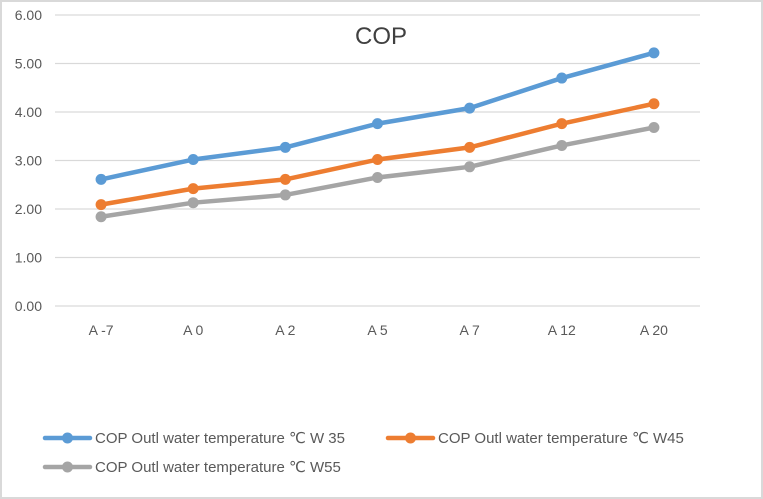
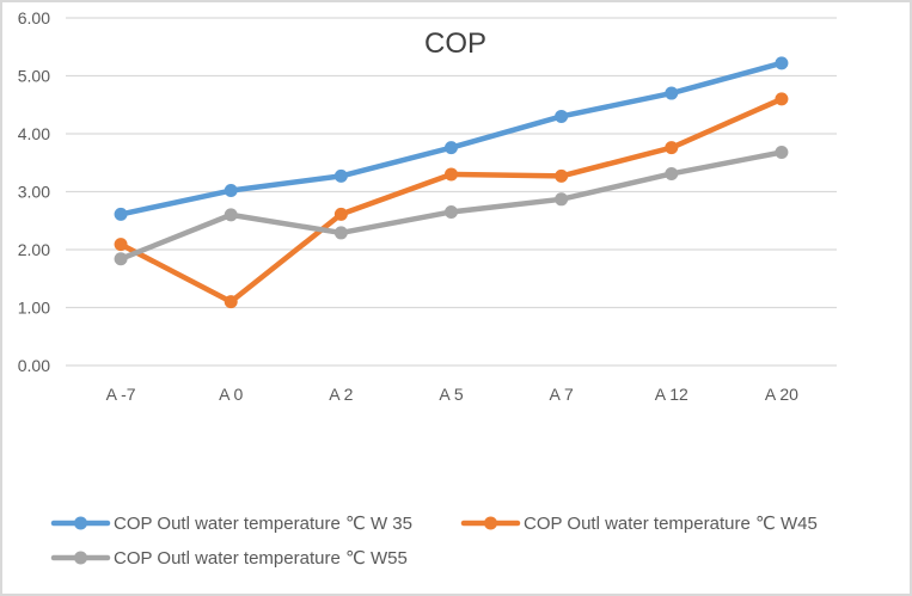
COP Outl water temperature ℃ W45/A 0: 2.4 -> 1.1
COP Outl water temperature ℃ W55/A 0: 2.1 -> 2.6
COP Outl water temperature ℃ W45/A 5: 3.0 -> 3.3
COP Outl water temperature ℃ W 35/A 7: 4.1 -> 4.3
COP Outl water temperature ℃ W45/A 20: 4.2 -> 4.6
